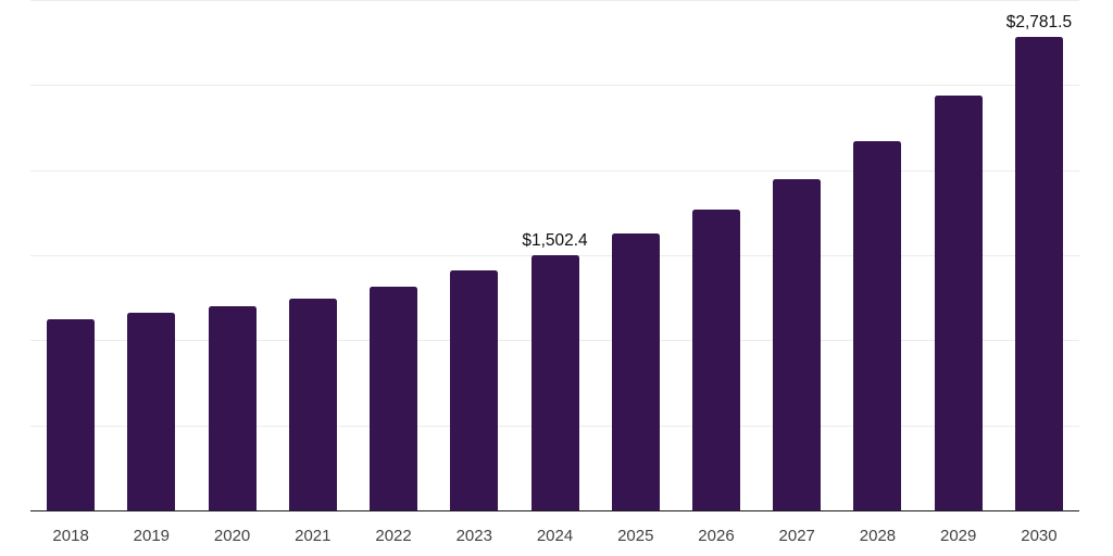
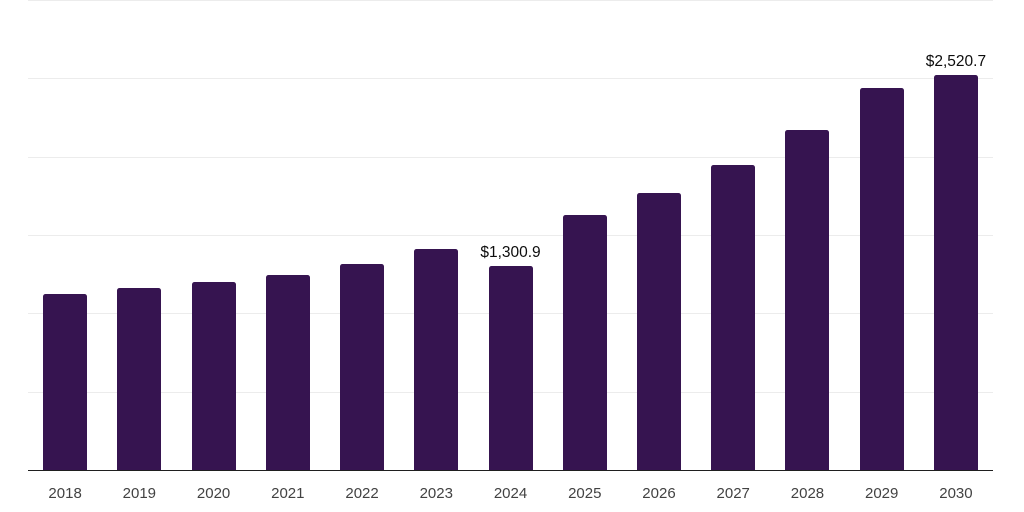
2024: $1,502.4 -> $1,300.9
2030: $2,781.5 -> $2,520.7
